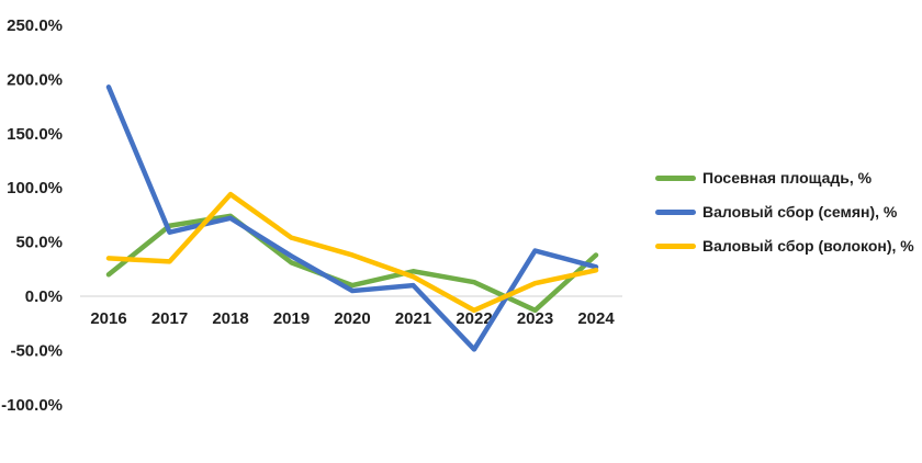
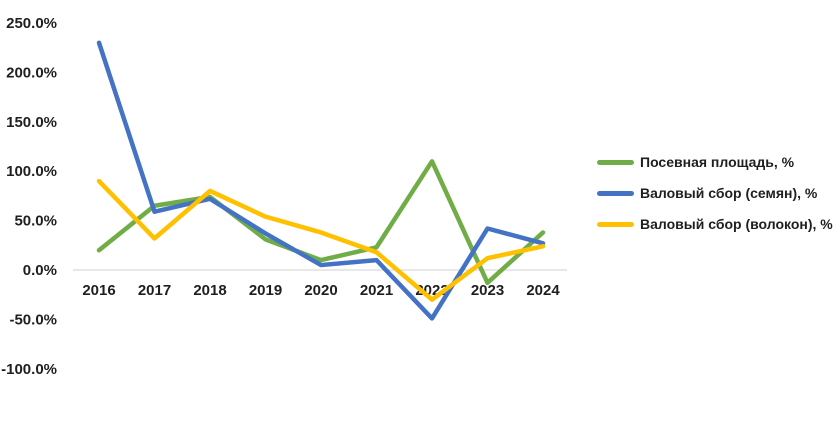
Валовый сбор (семян), %/2016: 190% -> 230%
Валовый сбор (волокон), %/2016: 40% -> 90%
Валовый сбор (волокон), %/2018: 90% -> 80%
Посевная площадь, %/2022: 10% -> 110%
Валовый сбор (волокон), %/2022: -10% -> -30%
